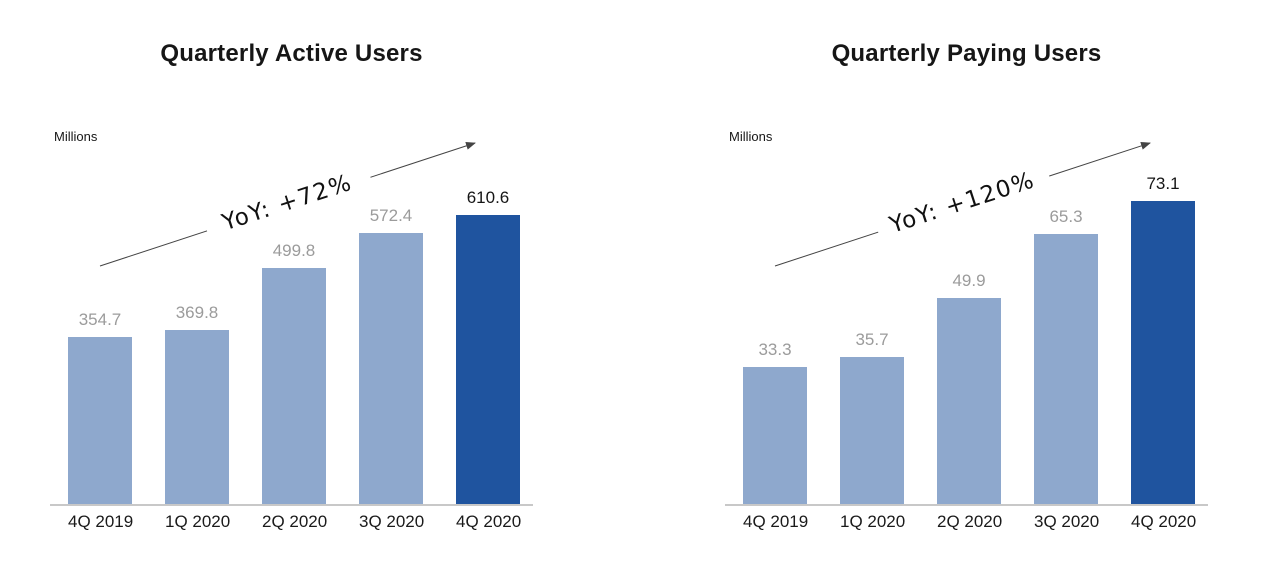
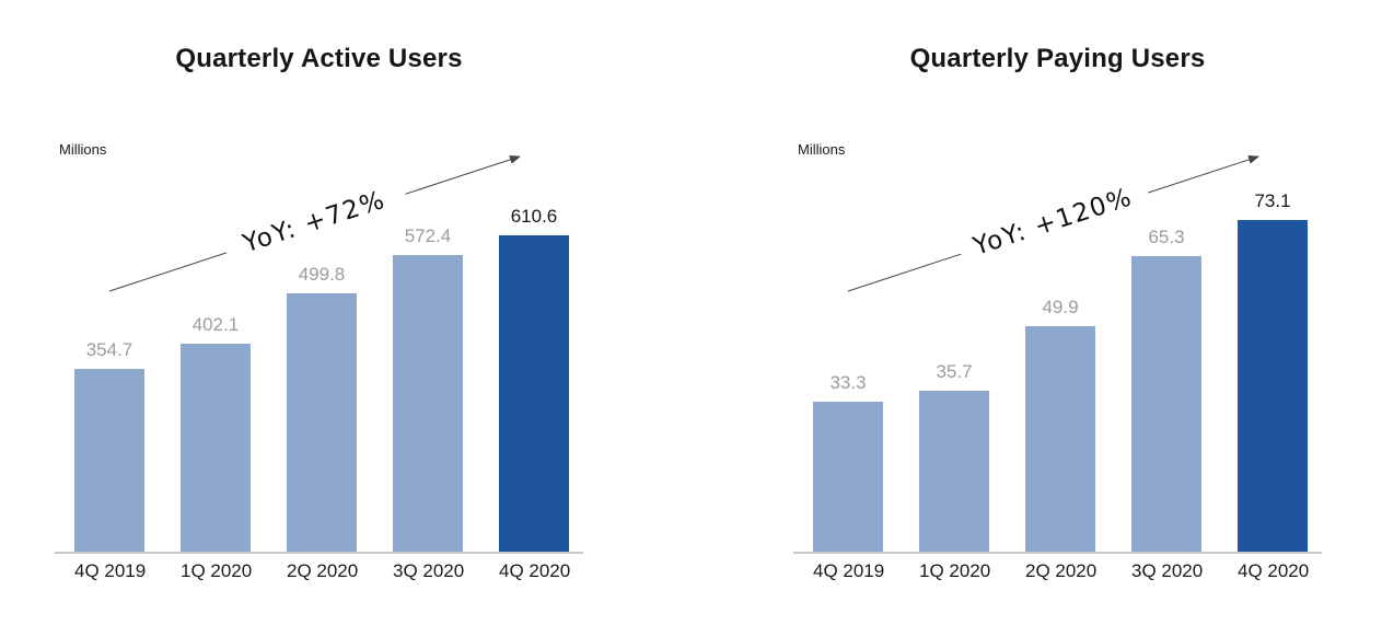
Quarterly Active Users/1Q 2020: 369.8 -> 402.1
